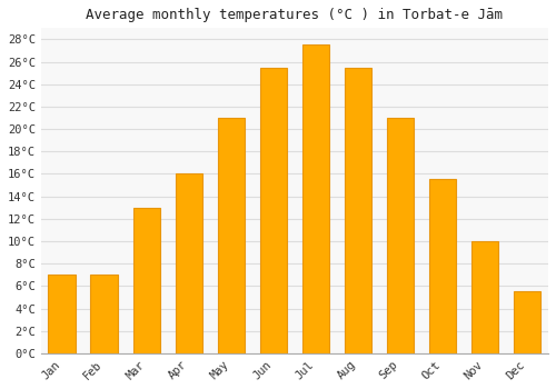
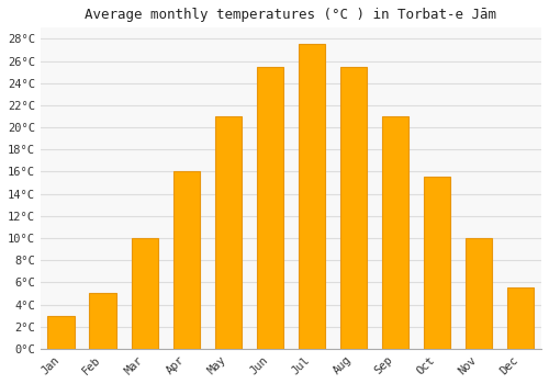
Jan: 7.0°C -> 3.0°C
Feb: 7.0°C -> 5.0°C
Mar: 13.0°C -> 10.0°C
